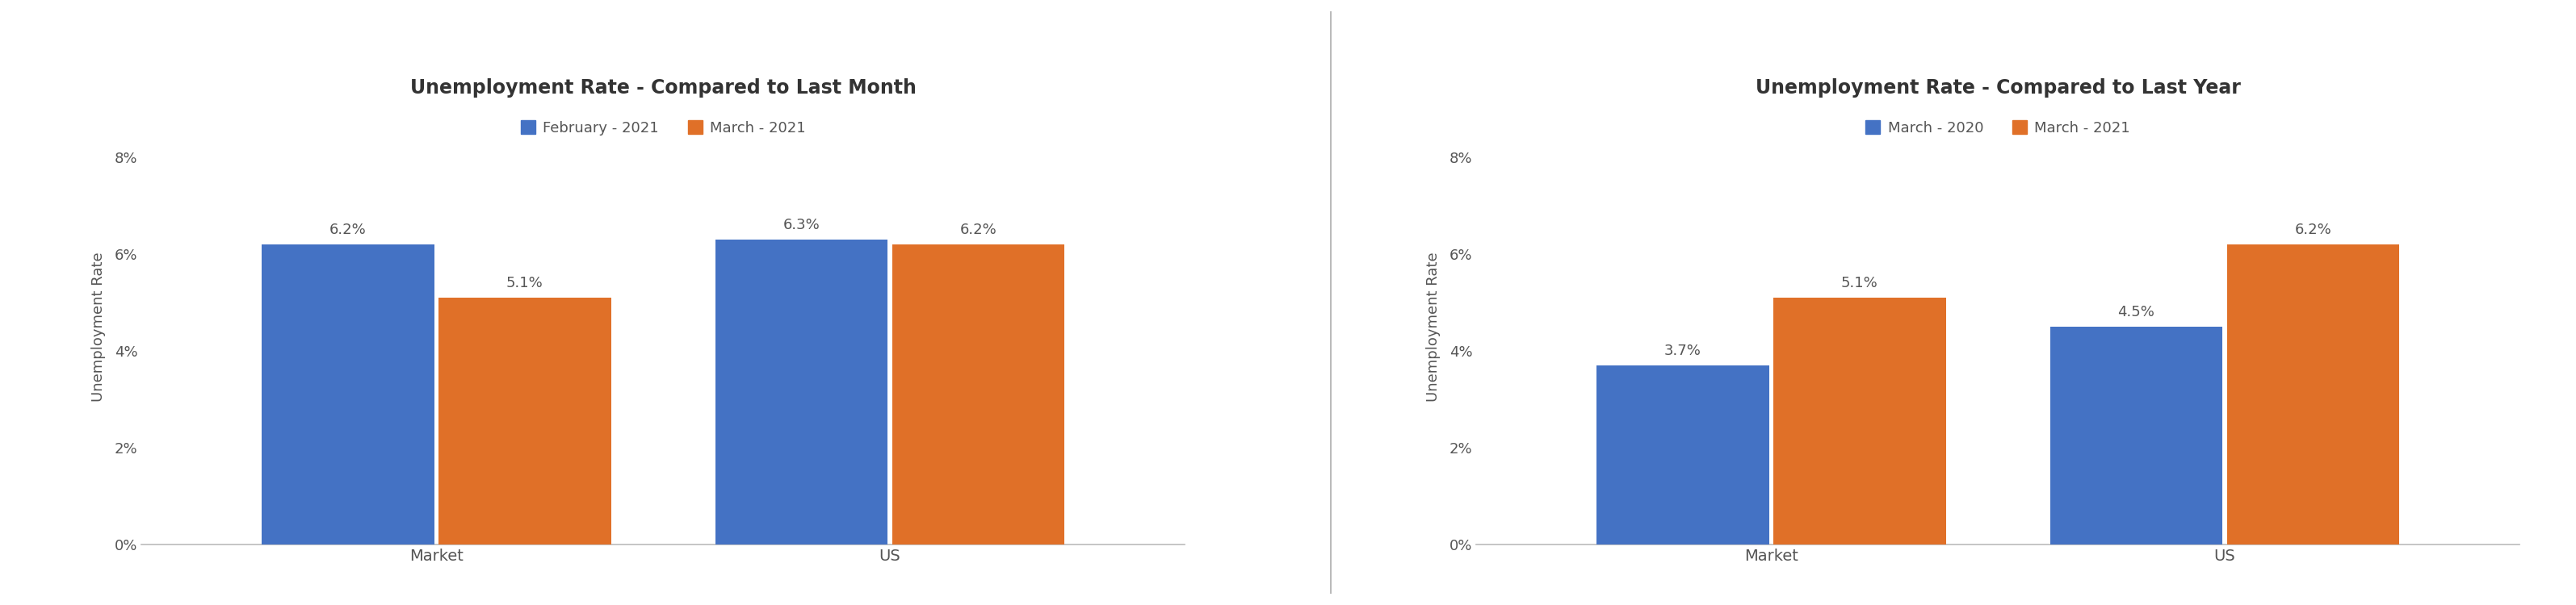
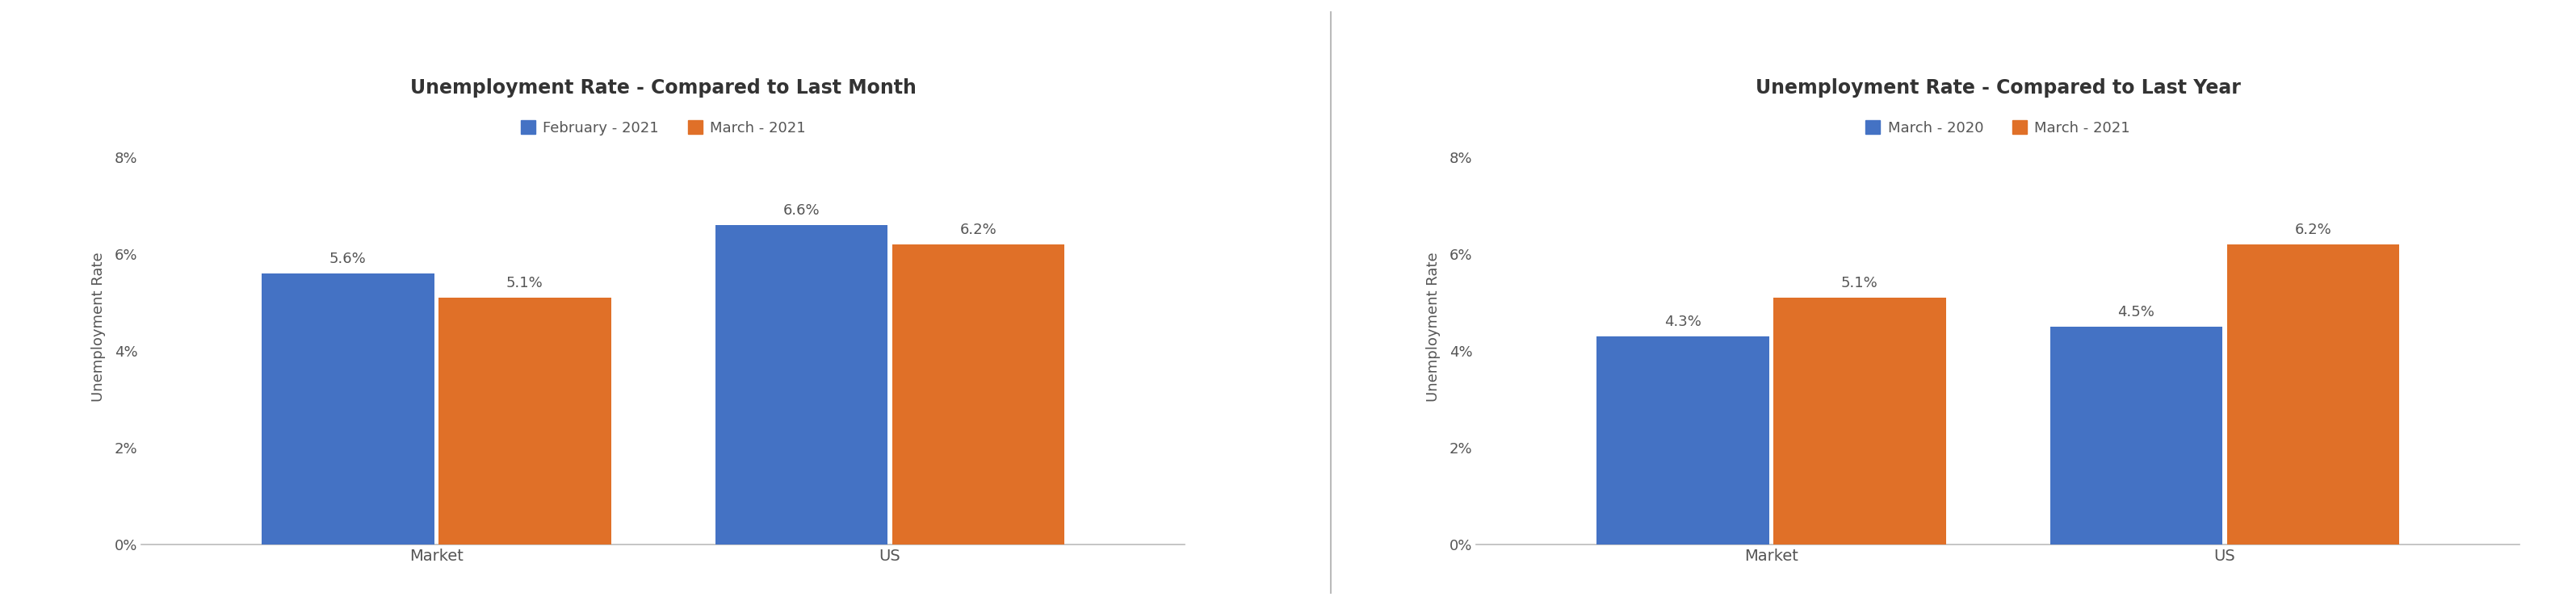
Unemployment Rate - Compared to Last Month/February - 2021/Market: 6.2% -> 5.6%
Unemployment Rate - Compared to Last Month/February - 2021/US: 6.3% -> 6.6%
Unemployment Rate - Compared to Last Year/March - 2020/Market: 3.7% -> 4.3%
